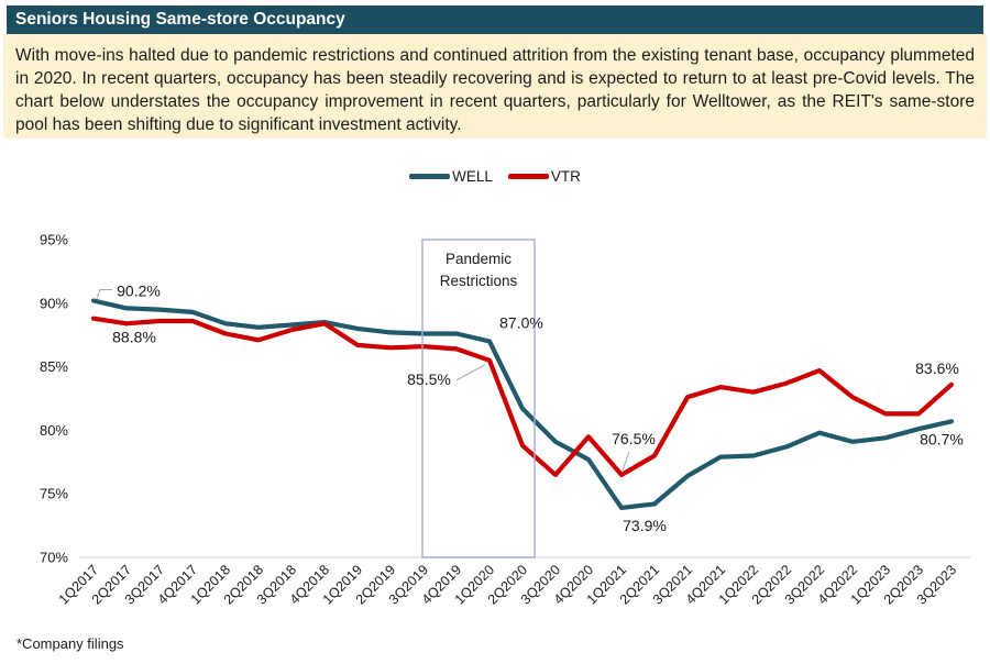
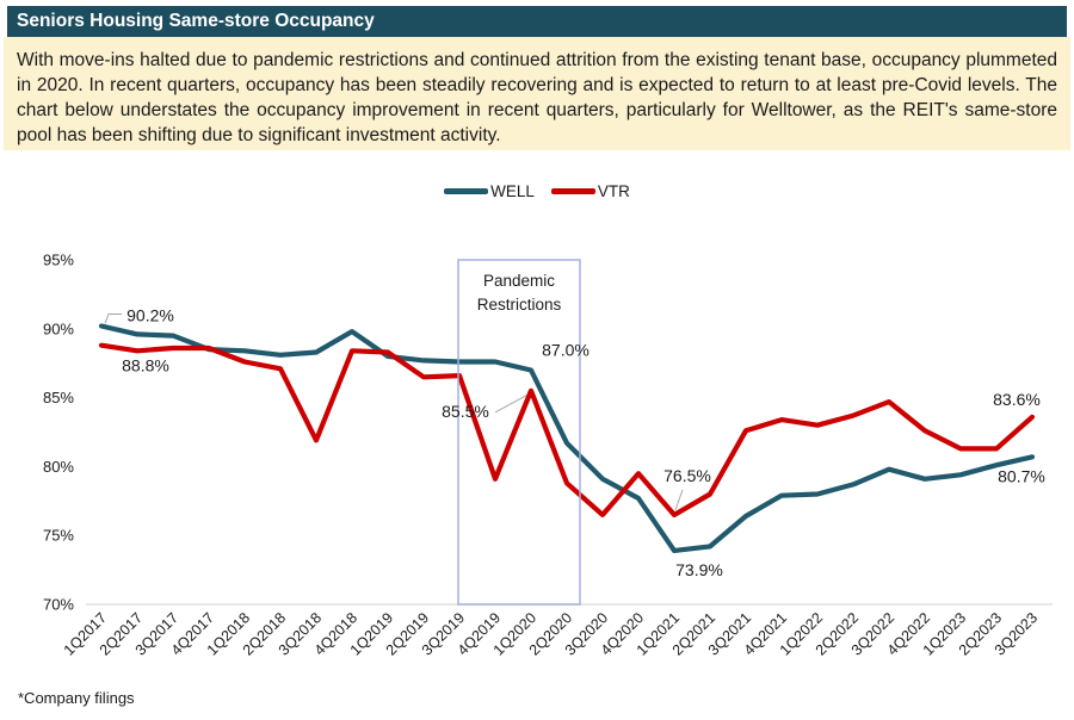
WELL/4Q2017: 89.3% -> 88.5%
VTR/3Q2018: 87.9% -> 81.9%
WELL/4Q2018: 88.5% -> 89.8%
VTR/1Q2019: 86.7% -> 88.3%
VTR/4Q2019: 86.4% -> 79.1%
